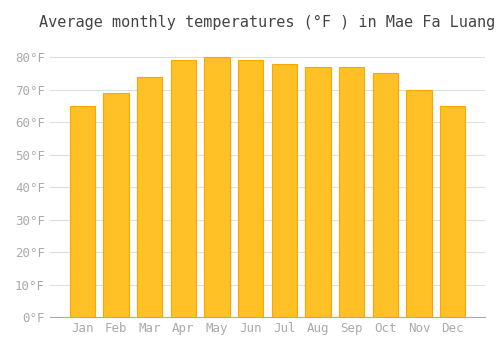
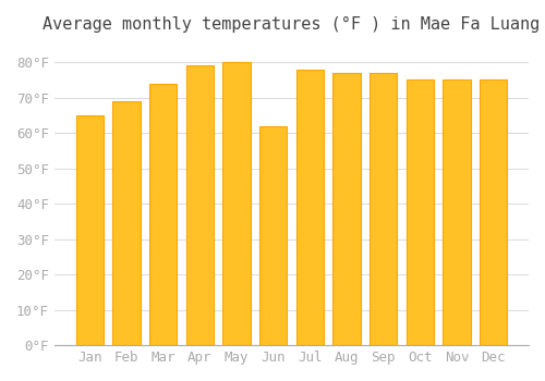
Jun: 79°F -> 62°F
Nov: 70°F -> 75°F
Dec: 65°F -> 75°F
